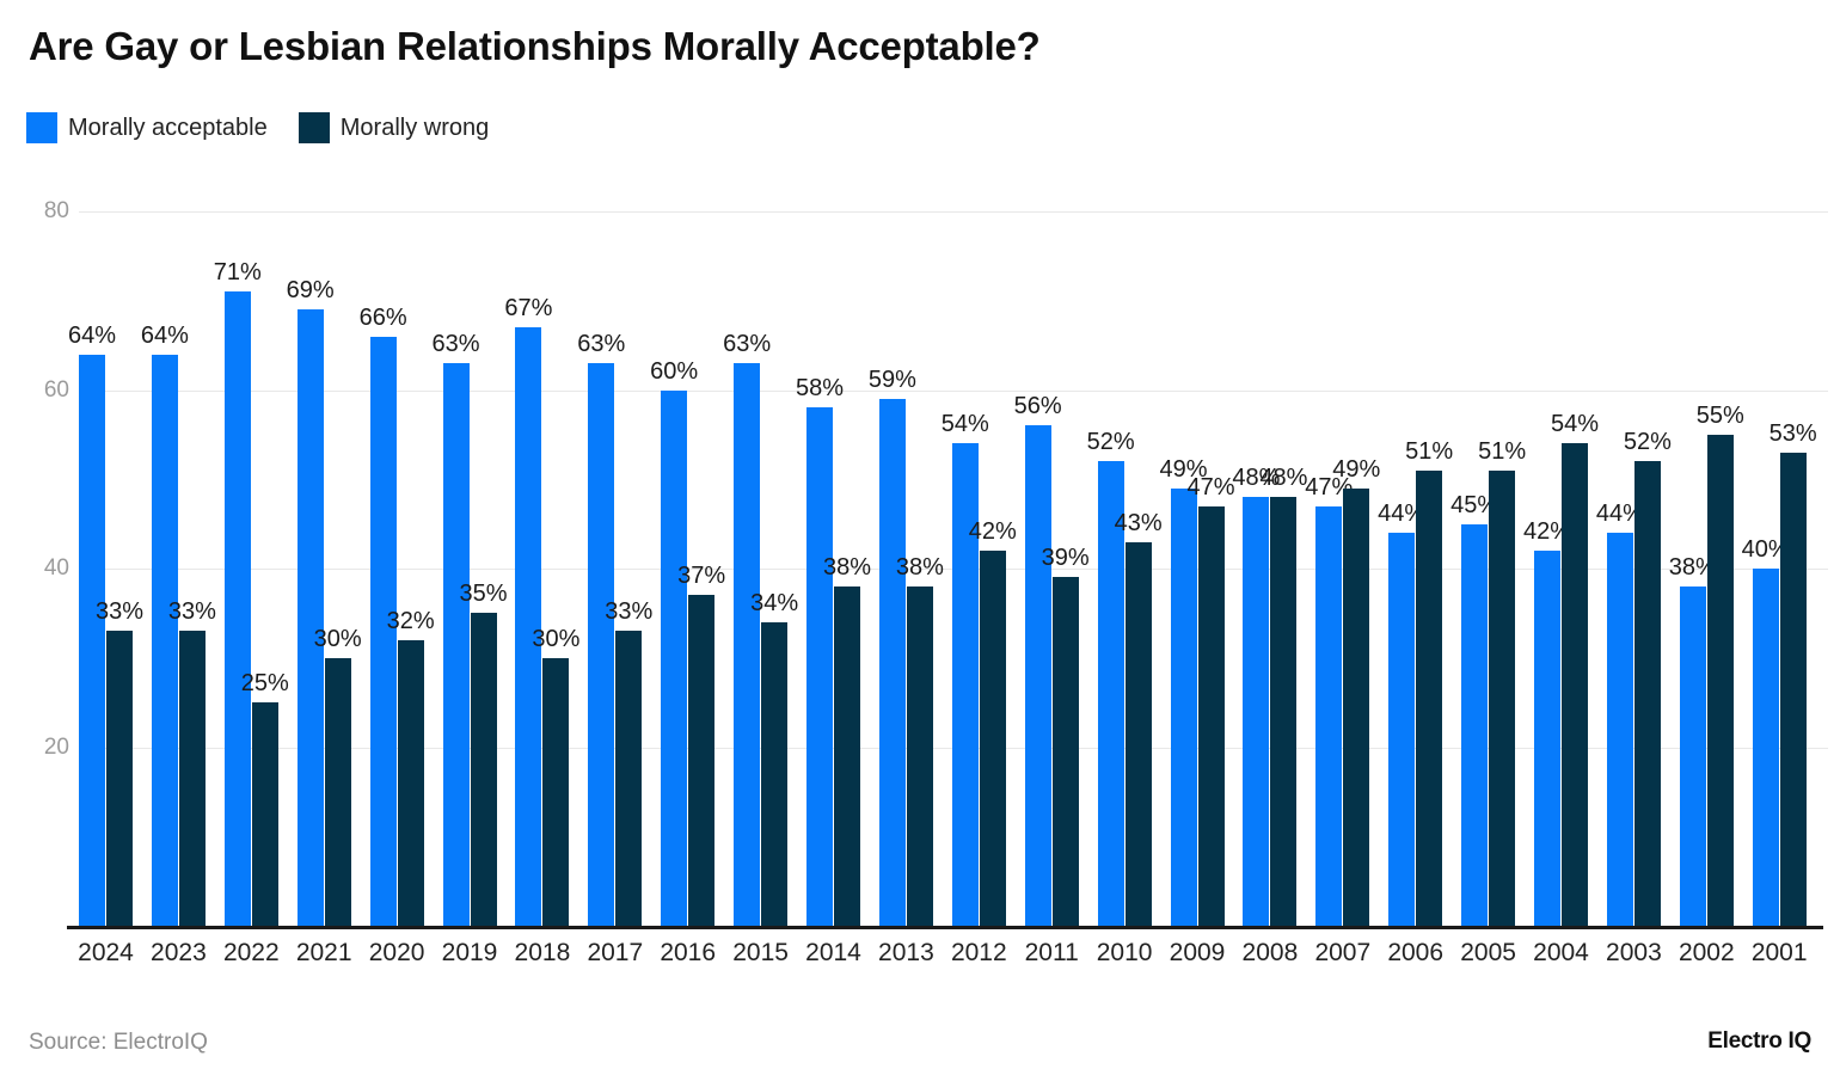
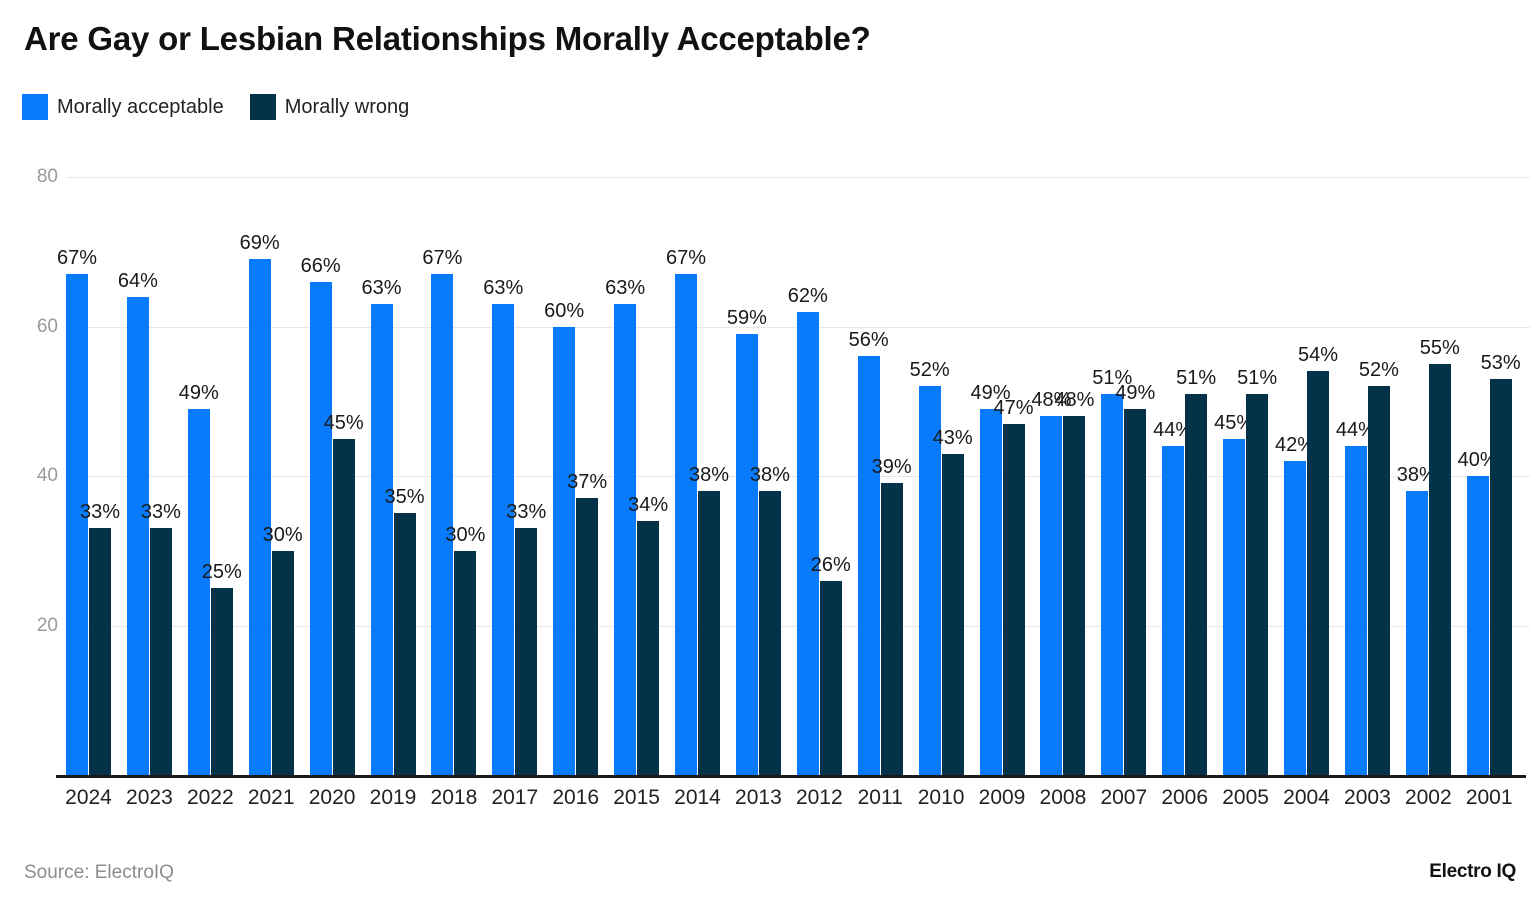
Morally acceptable/2024: 64% -> 67%
Morally acceptable/2022: 71% -> 49%
Morally wrong/2020: 32% -> 45%
Morally acceptable/2014: 58% -> 67%
Morally acceptable/2012: 54% -> 62%
Morally wrong/2012: 42% -> 26%
Morally acceptable/2007: 47% -> 51%
